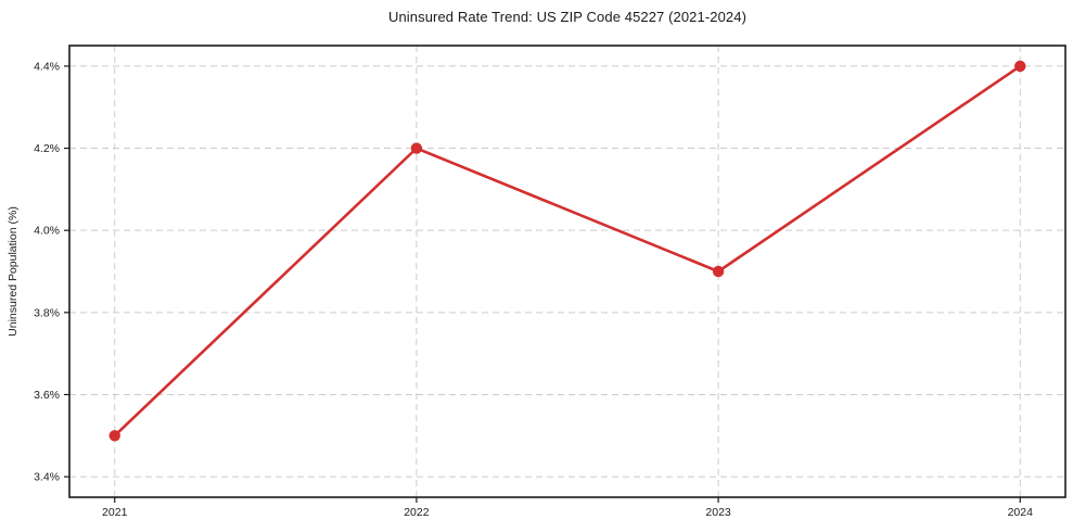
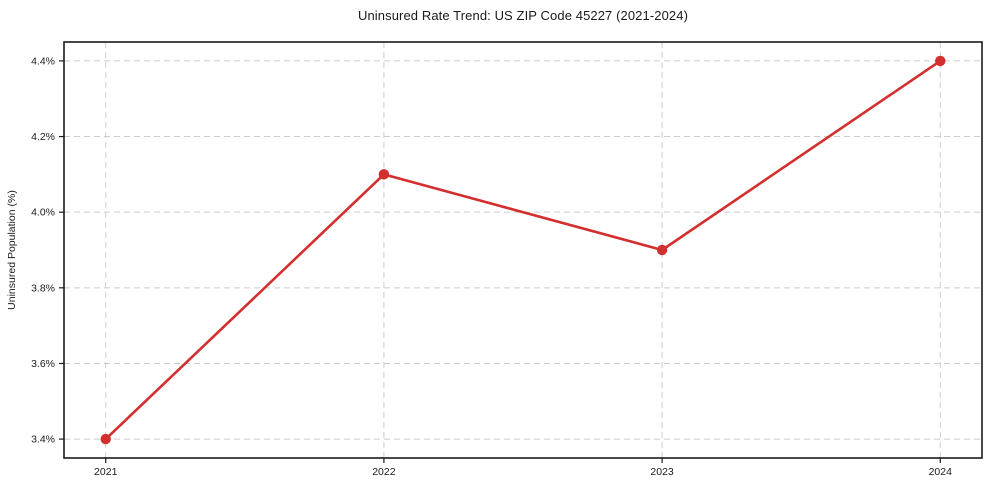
2021: 3.5% -> 3.4%
2022: 4.2% -> 4.1%
